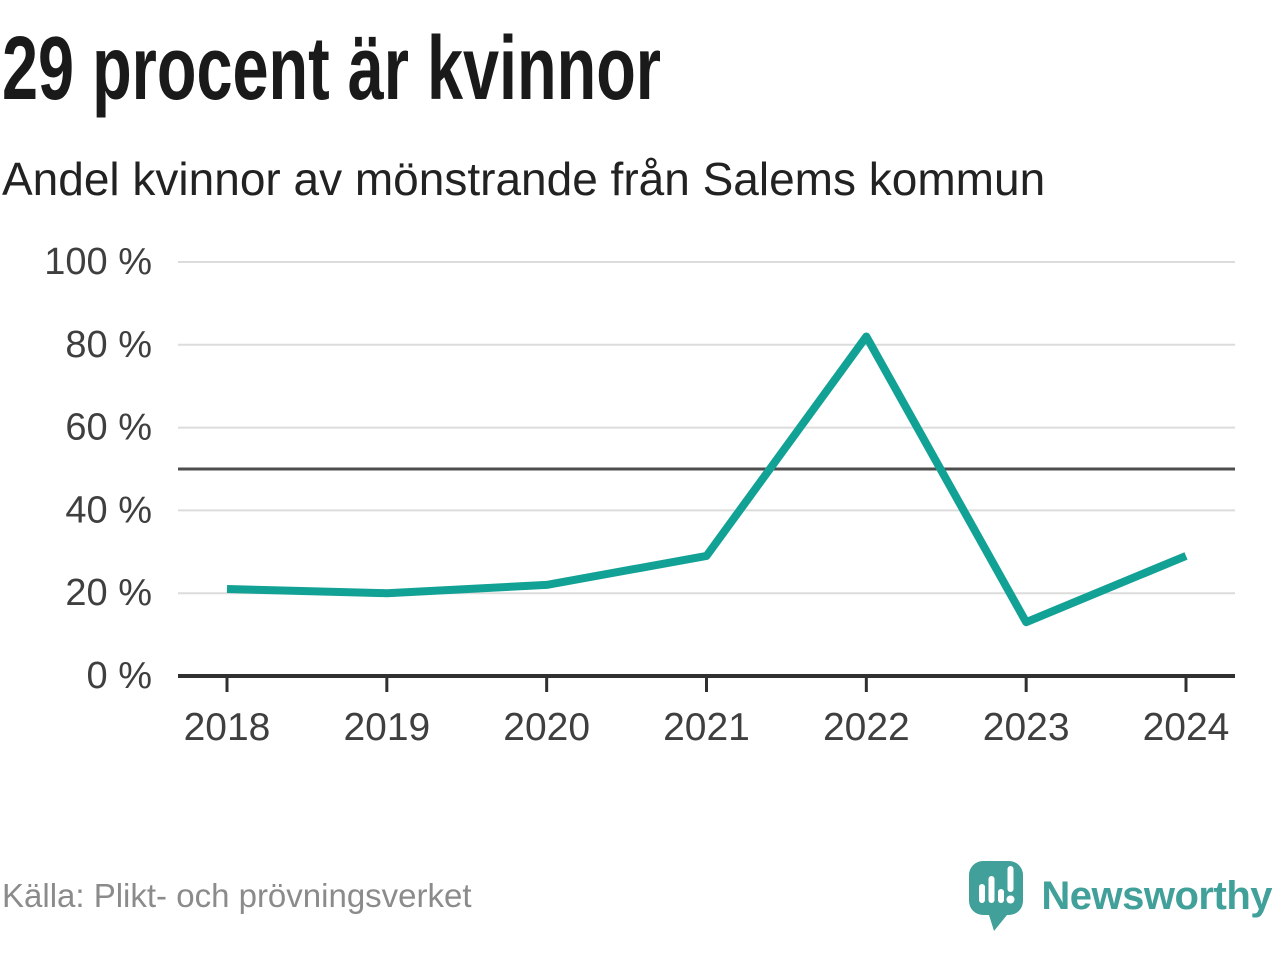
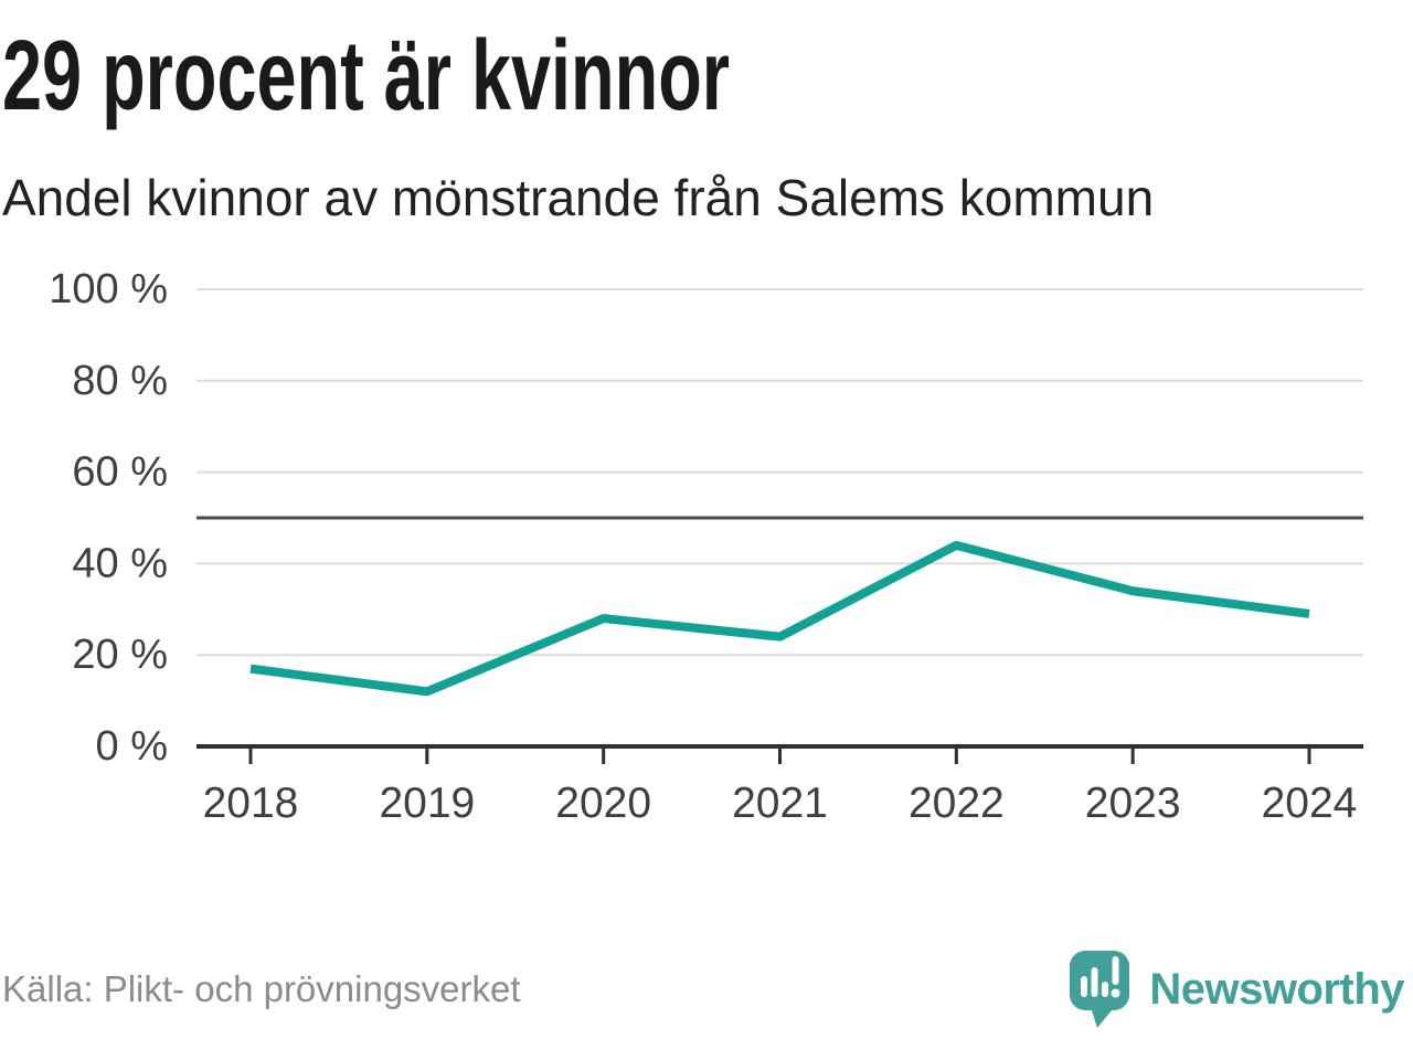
2018: 21% -> 17%
2019: 20% -> 12%
2020: 22% -> 28%
2021: 29% -> 24%
2022: 82% -> 44%
2023: 13% -> 34%
